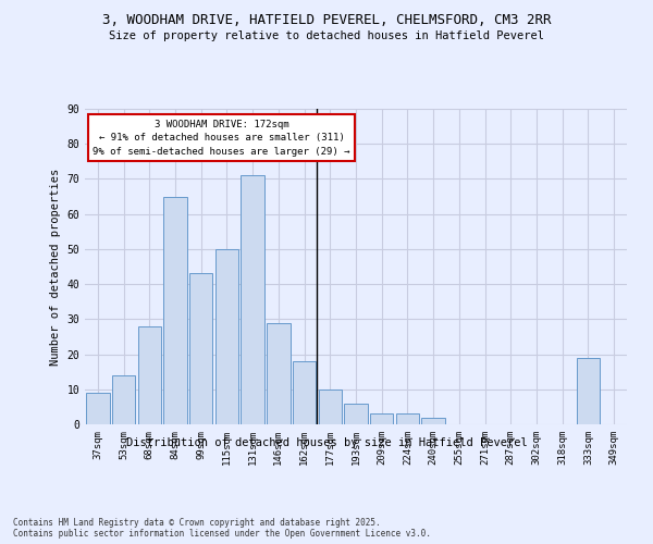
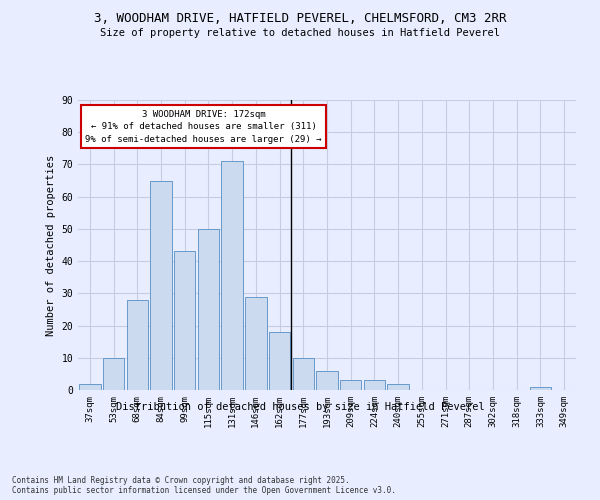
37sqm: 9 -> 2
53sqm: 14 -> 10
333sqm: 19 -> 1
